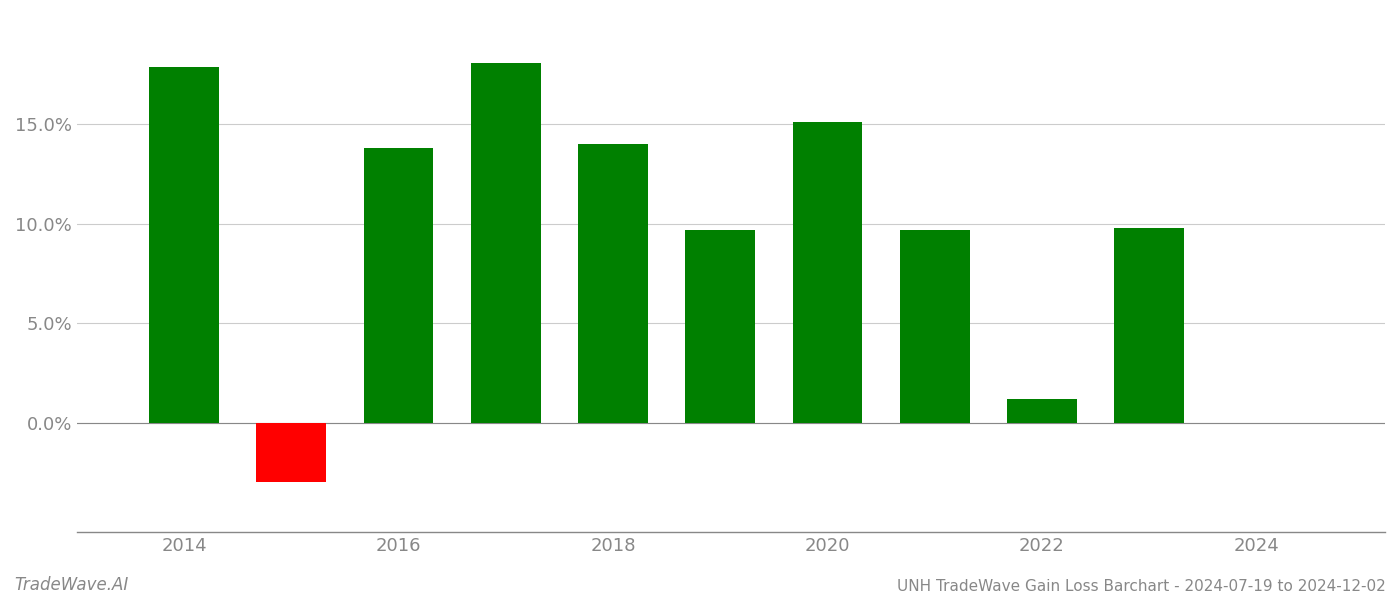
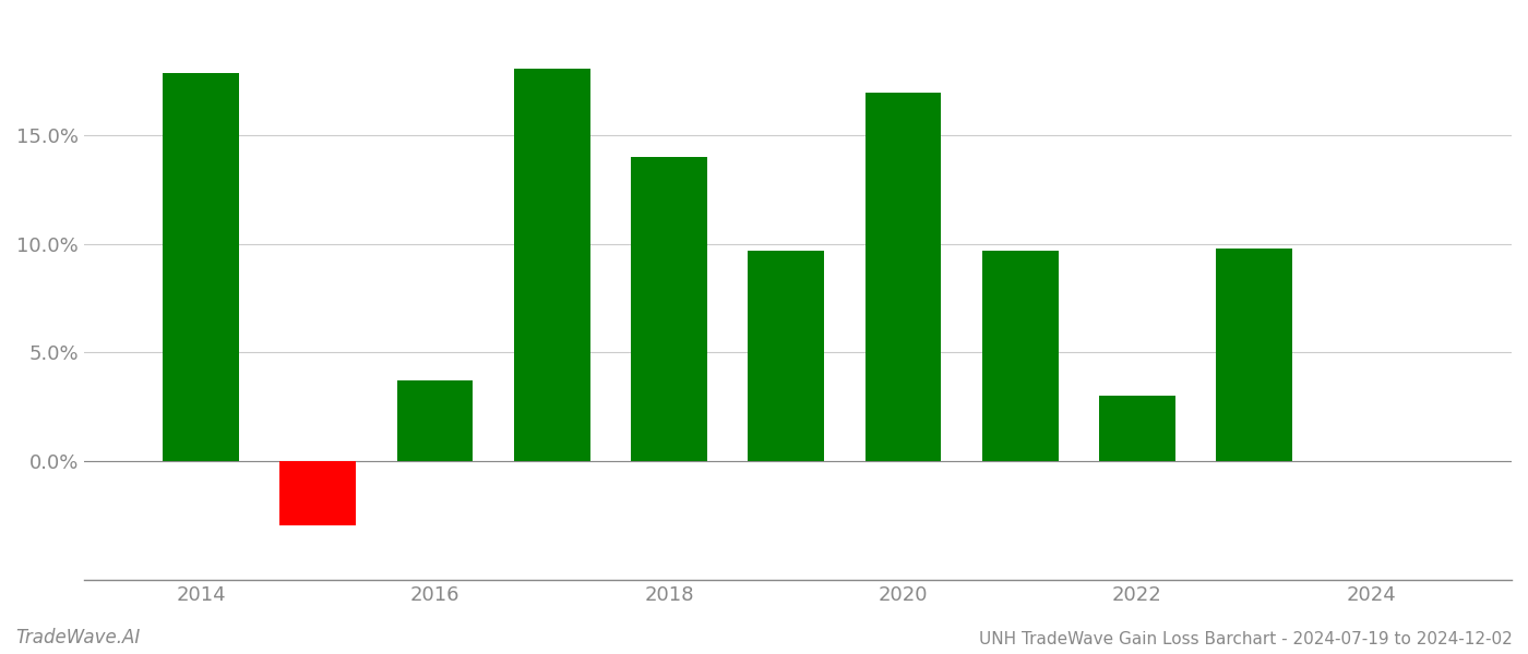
2016: 13.8% -> 3.7%
2020: 15.1% -> 17.0%
2022: 1.2% -> 3.0%
